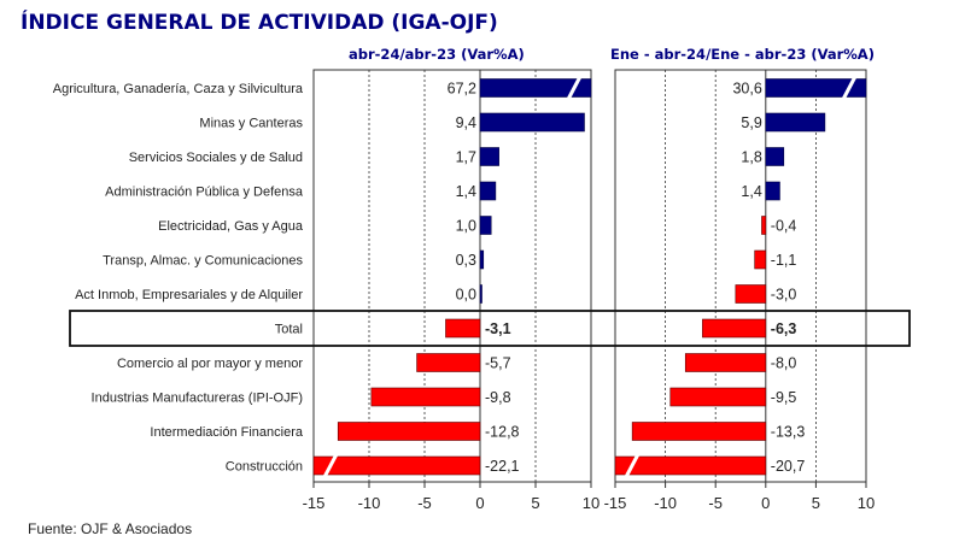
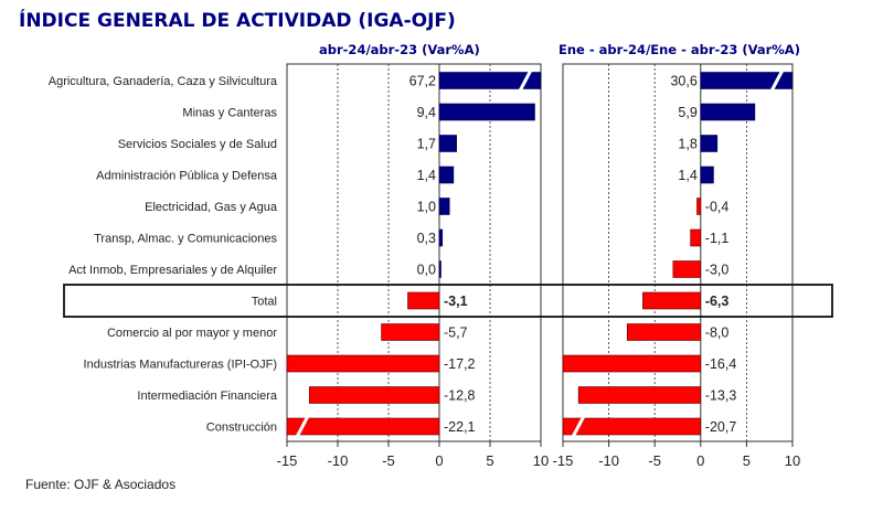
abr-24/abr-23 (Var%A)/Industrias Manufactureras (IPI-OJF): -9,8 -> -17,2
Ene - abr-24/Ene - abr-23 (Var%A)/Industrias Manufactureras (IPI-OJF): -9,5 -> -16,4
